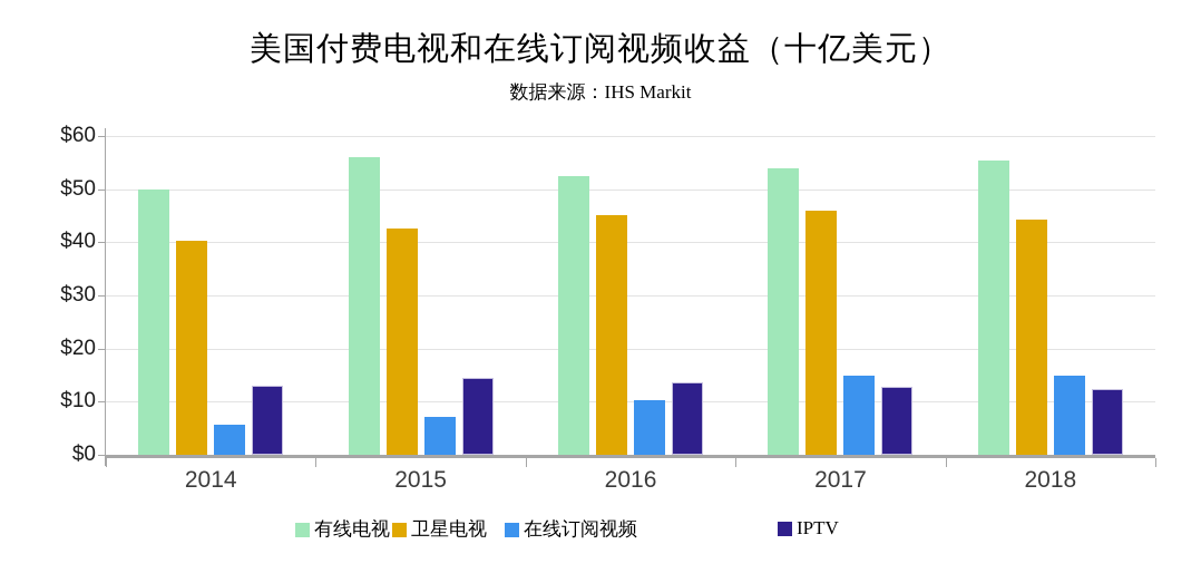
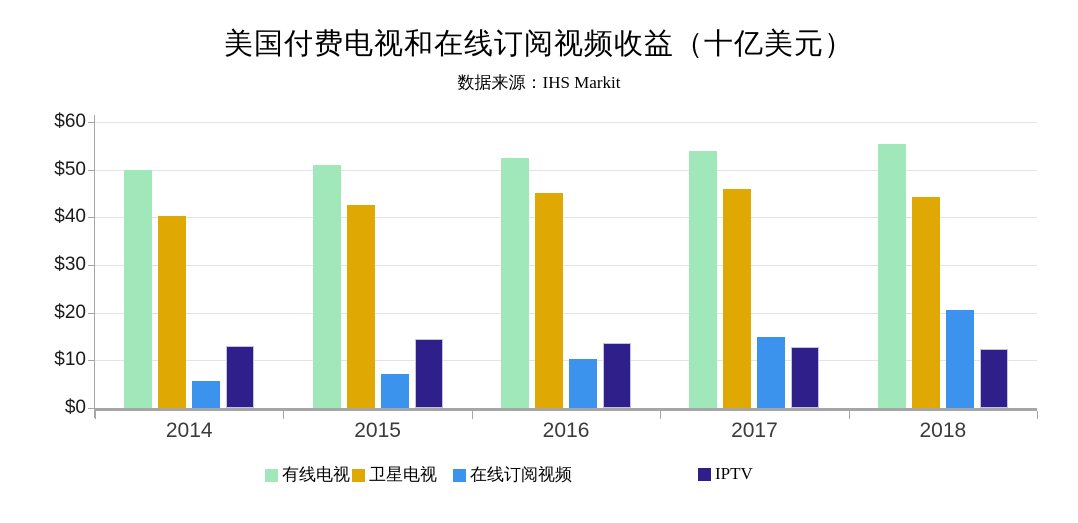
有线电视/2015: $56 -> $51
在线订阅视频/2018: $15 -> $21
